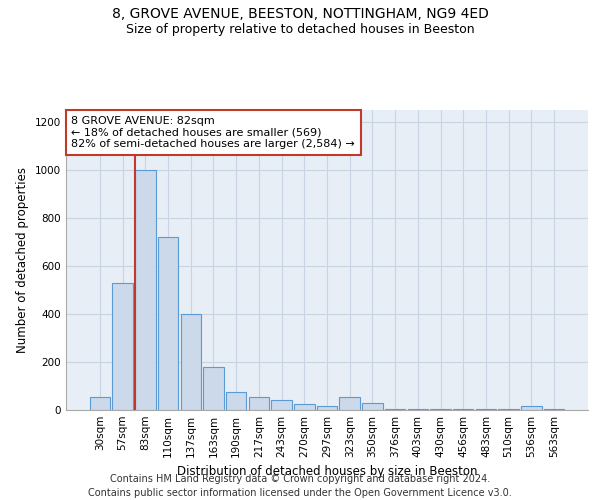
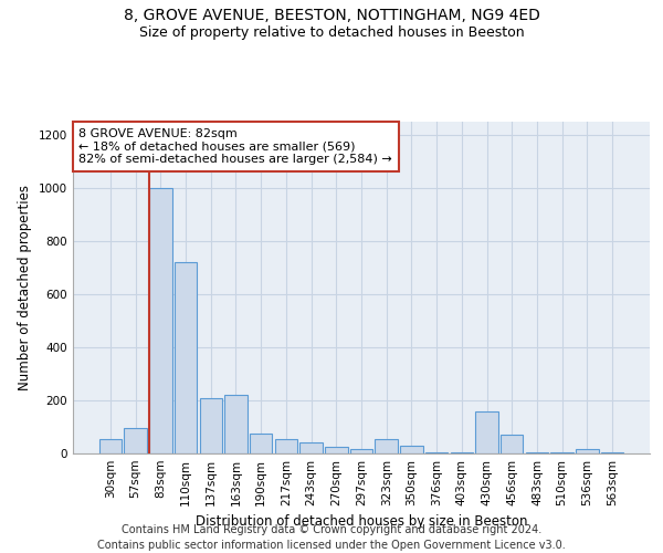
57sqm: 530 -> 95
137sqm: 400 -> 210
163sqm: 180 -> 220
430sqm: 5 -> 160
456sqm: 5 -> 70
